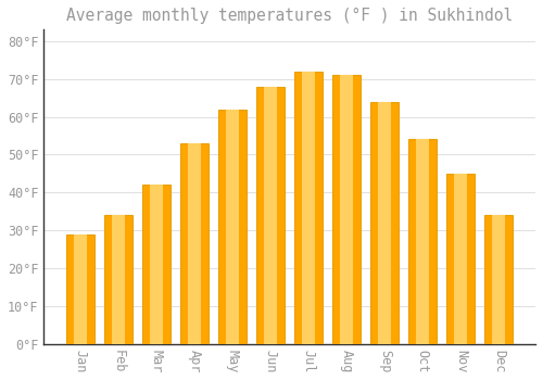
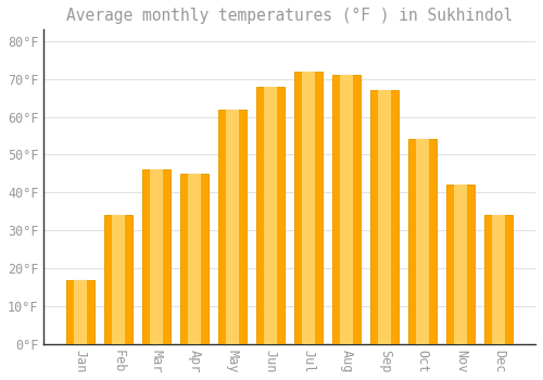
Jan: 29°F -> 17°F
Mar: 42°F -> 46°F
Apr: 53°F -> 45°F
Sep: 64°F -> 67°F
Nov: 45°F -> 42°F
